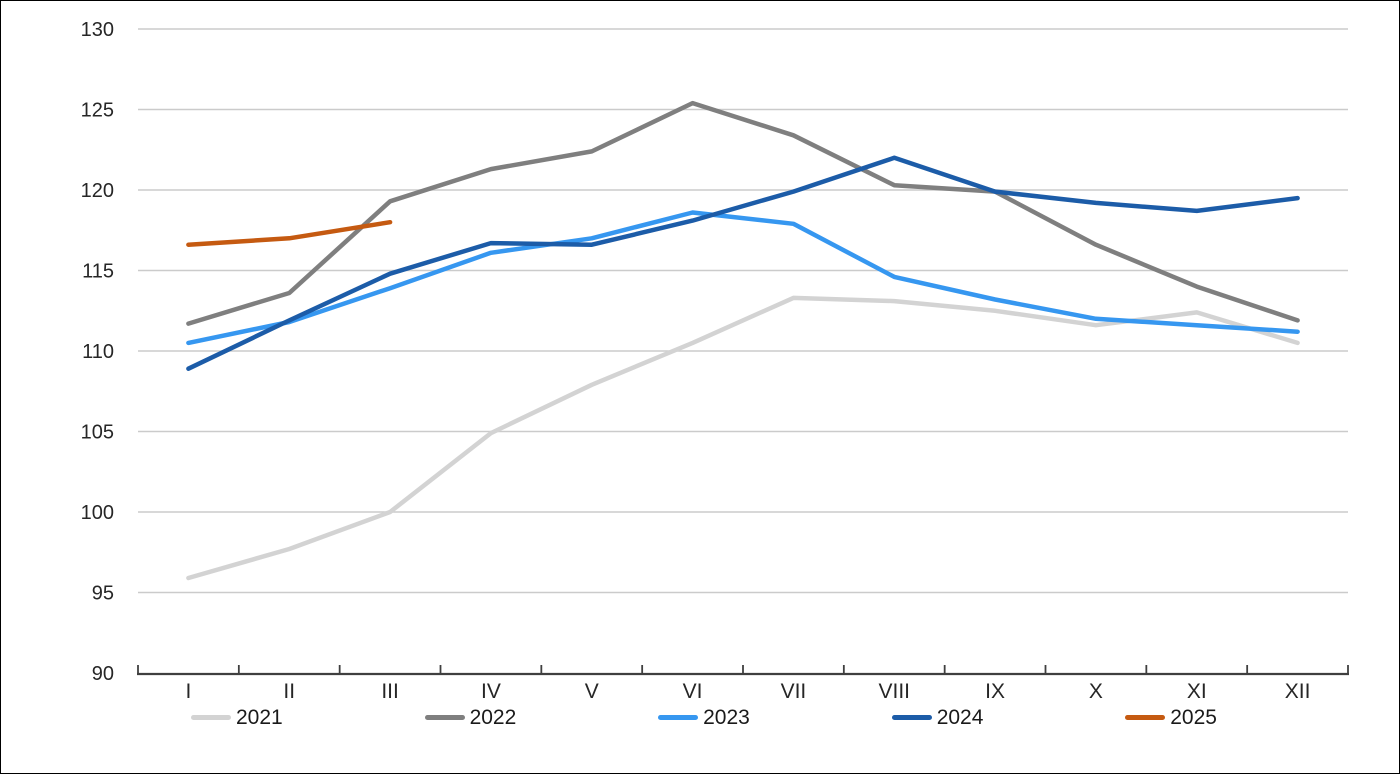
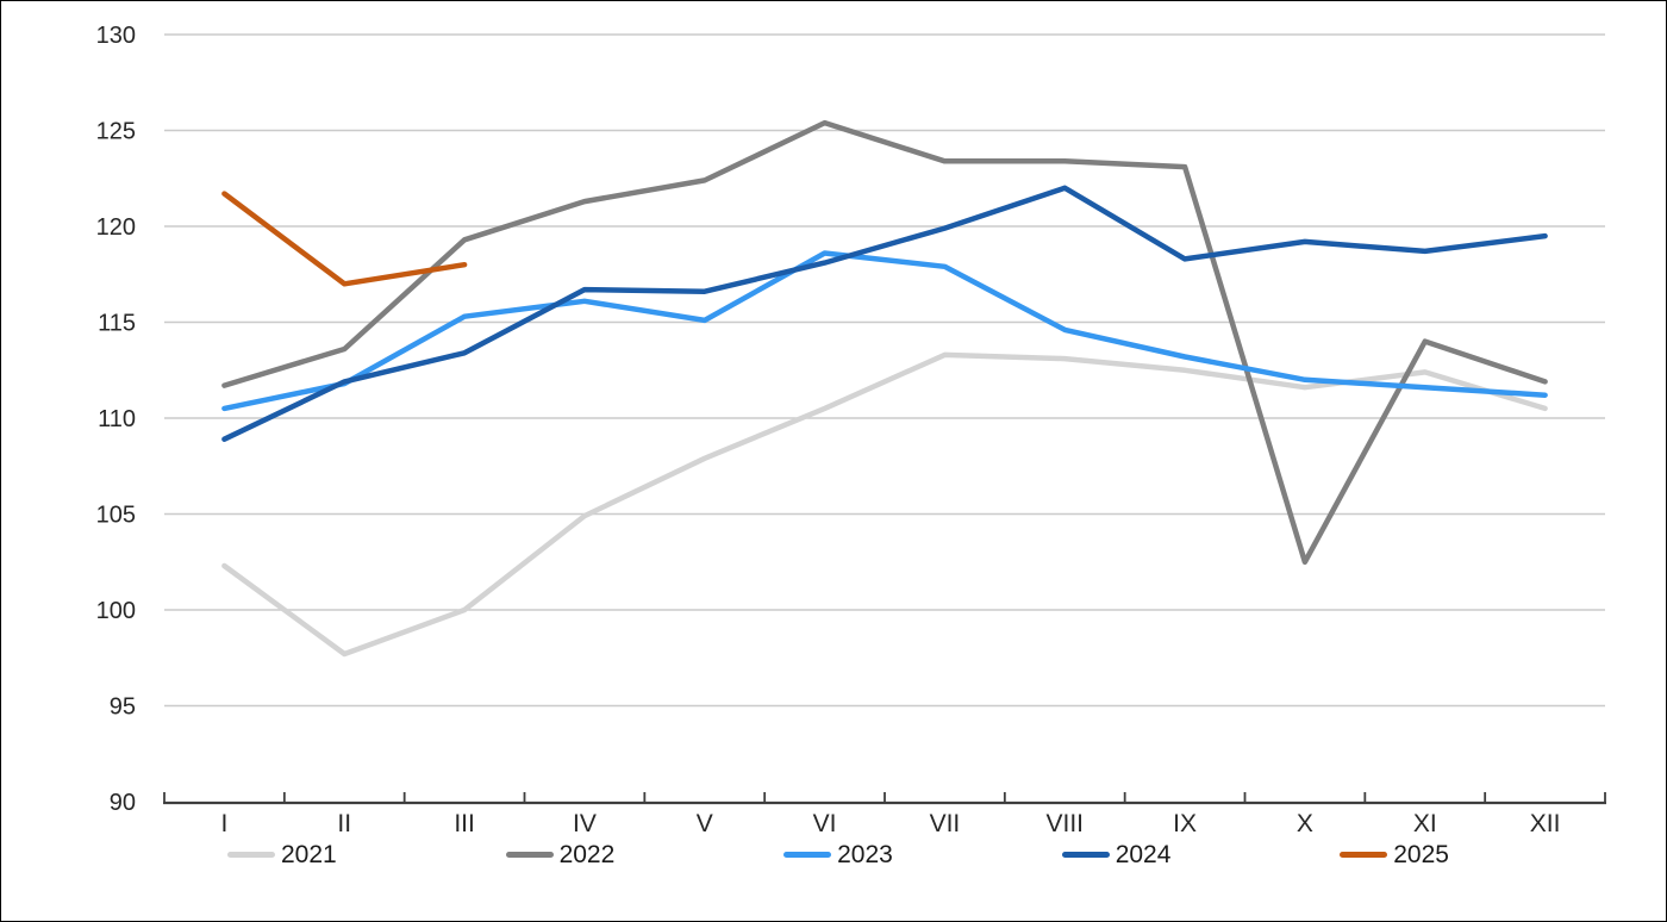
2021/I: 95.9 -> 102.3
2025/I: 116.6 -> 121.7
2023/III: 113.9 -> 115.3
2024/III: 114.8 -> 113.4
2023/V: 117.0 -> 115.1
2022/VIII: 120.3 -> 123.4
2022/IX: 119.9 -> 123.1
2024/IX: 119.9 -> 118.3
2022/X: 116.6 -> 102.5
